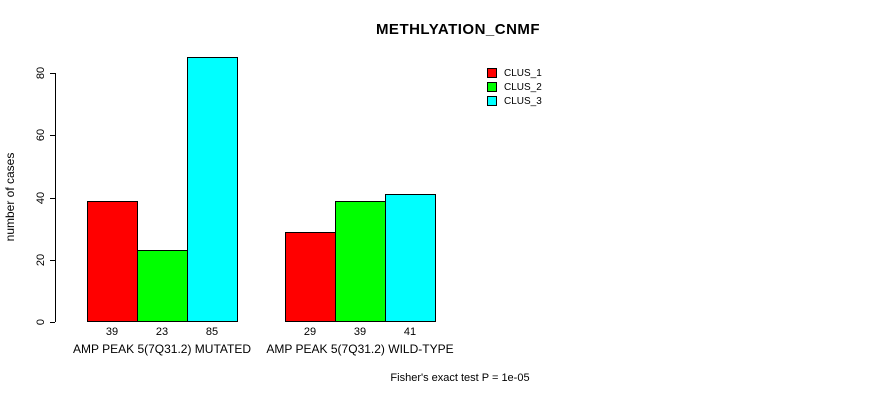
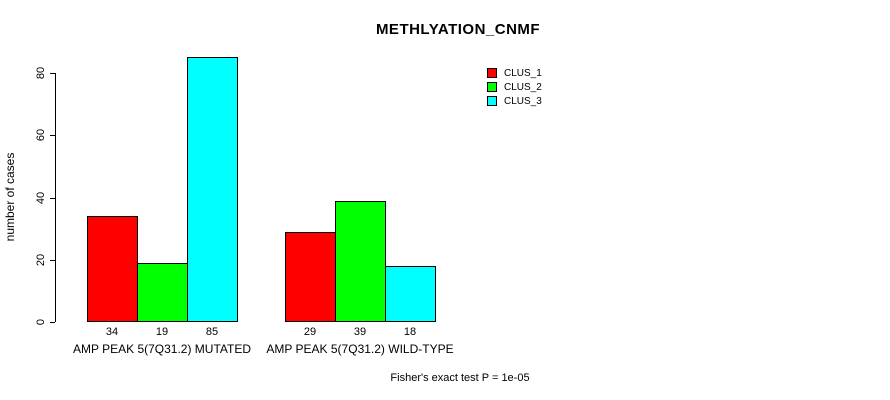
CLUS_1/AMP PEAK 5(7Q31.2) MUTATED: 39 -> 34
CLUS_2/AMP PEAK 5(7Q31.2) MUTATED: 23 -> 19
CLUS_3/AMP PEAK 5(7Q31.2) WILD-TYPE: 41 -> 18
